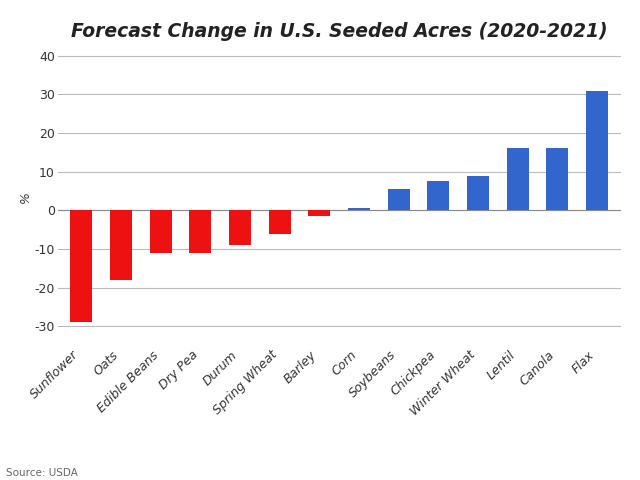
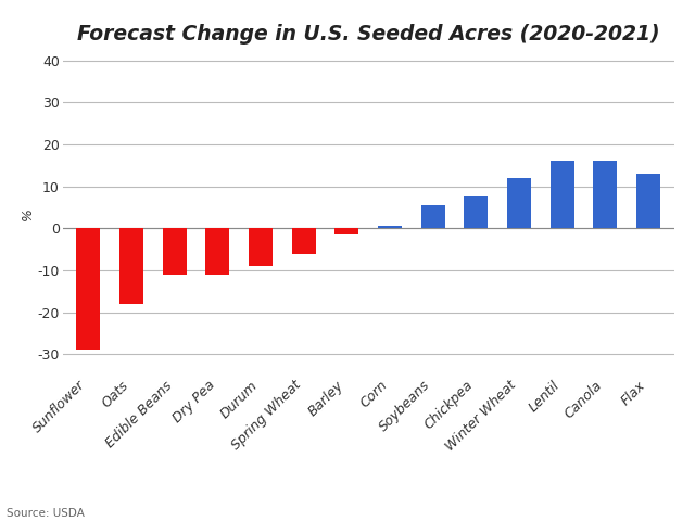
Winter Wheat: 9.0 -> 12.0
Flax: 31.0 -> 13.0
